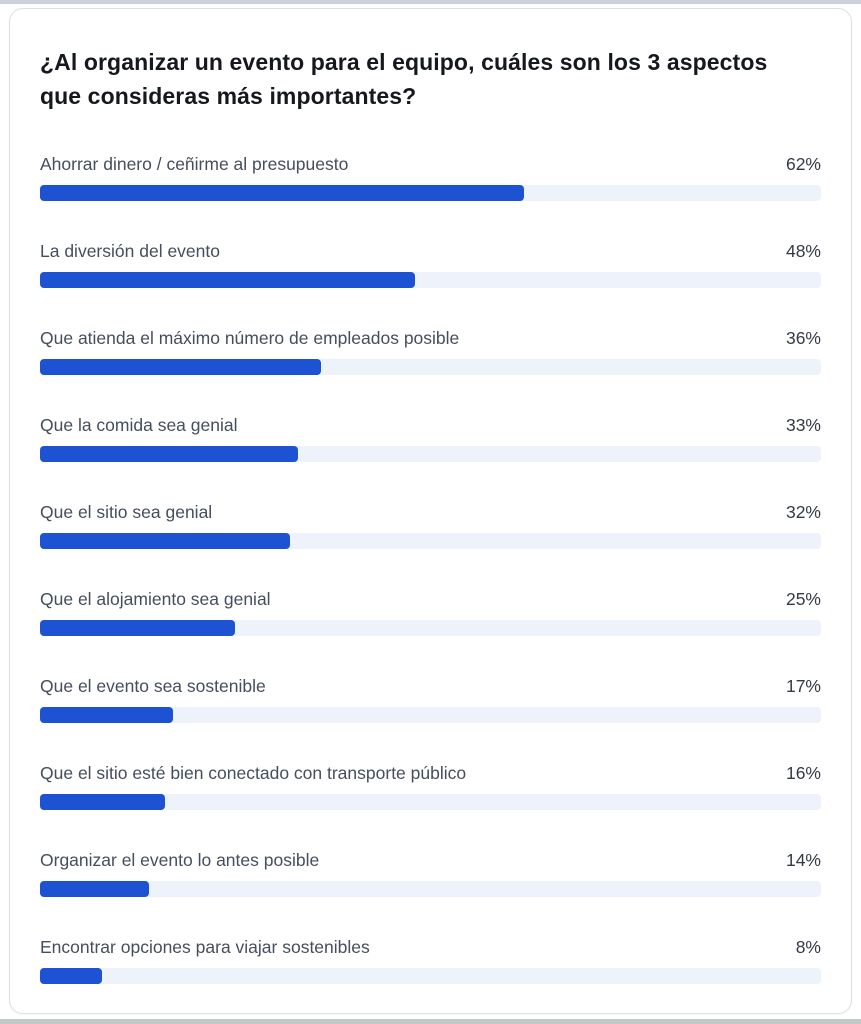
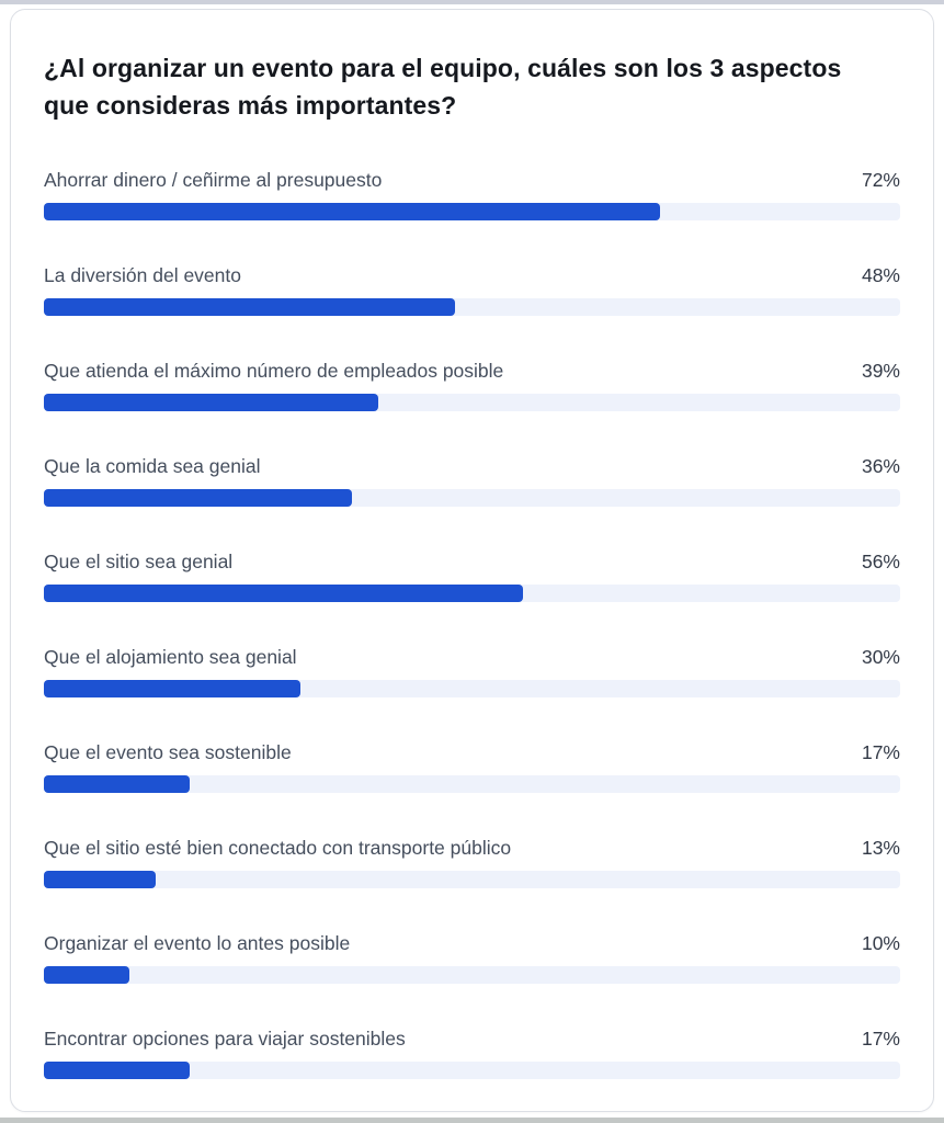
Ahorrar dinero / ceñirme al presupuesto: 62% -> 72%
Que atienda el máximo número de empleados posible: 36% -> 39%
Que la comida sea genial: 33% -> 36%
Que el sitio sea genial: 32% -> 56%
Que el alojamiento sea genial: 25% -> 30%
Que el sitio esté bien conectado con transporte público: 16% -> 13%
Organizar el evento lo antes posible: 14% -> 10%
Encontrar opciones para viajar sostenibles: 8% -> 17%
